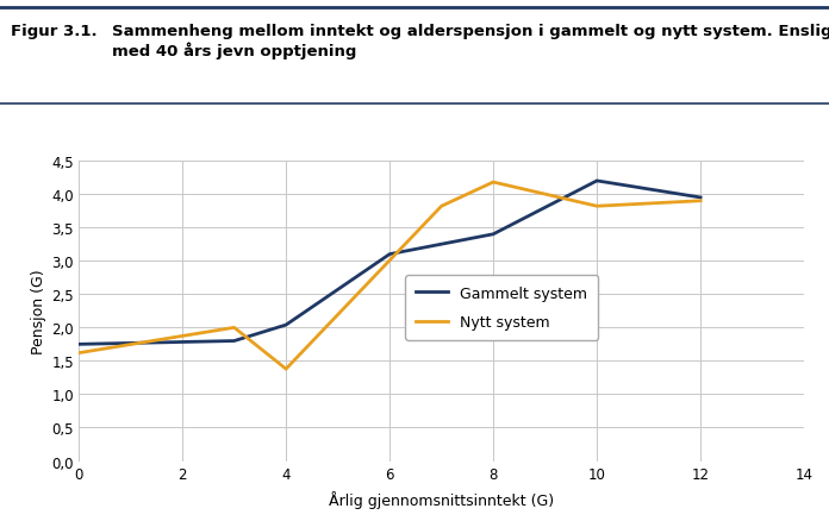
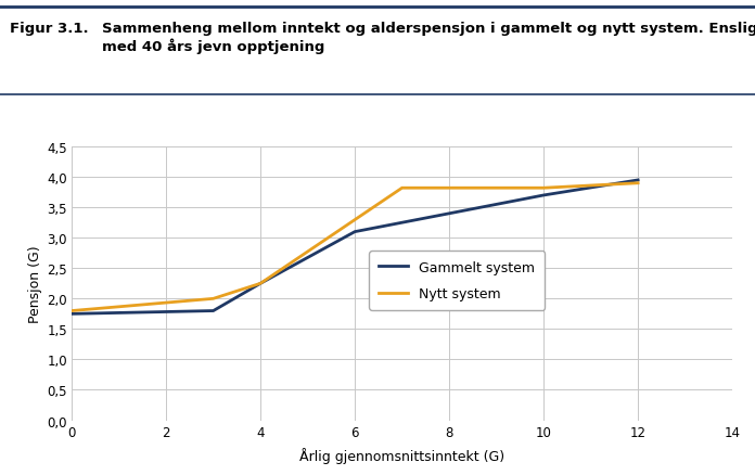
Nytt system/0: 1,62 -> 1,80
Gammelt system/4: 2,04 -> 2,25
Nytt system/4: 1,38 -> 2,25
Nytt system/8: 4,18 -> 3,82
Gammelt system/10: 4,20 -> 3,70
